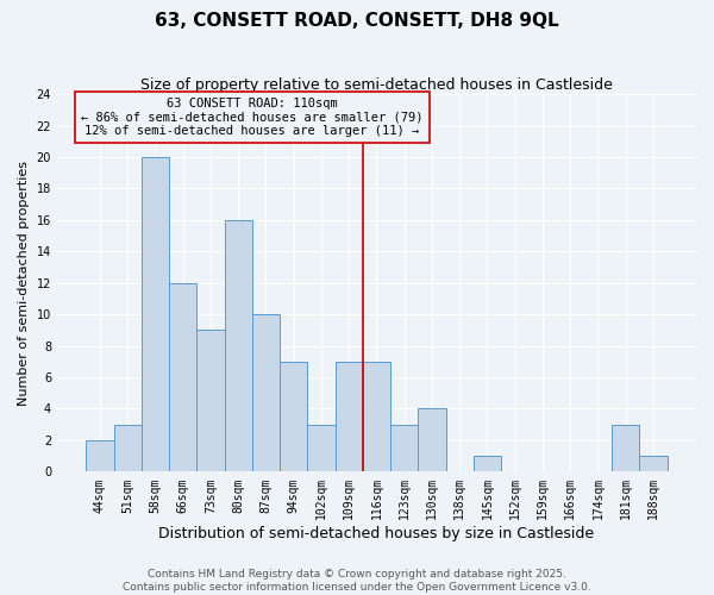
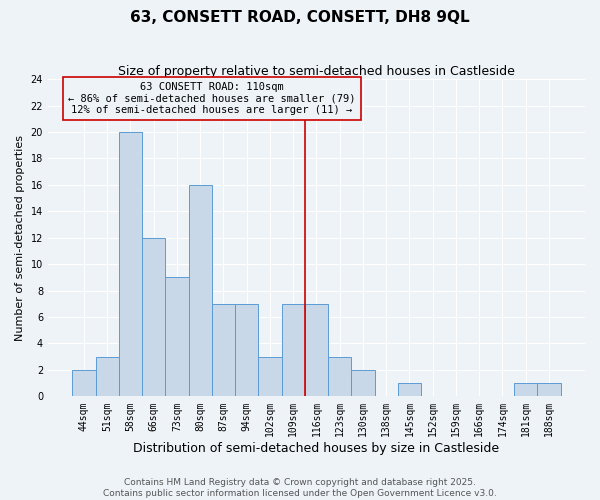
87sqm: 10 -> 7
130sqm: 4 -> 2
181sqm: 3 -> 1
